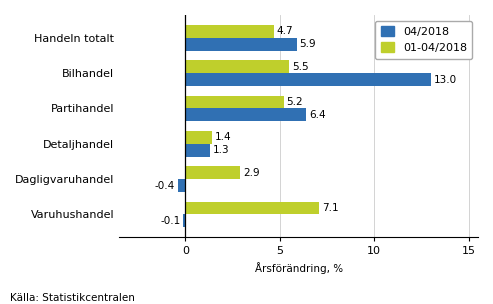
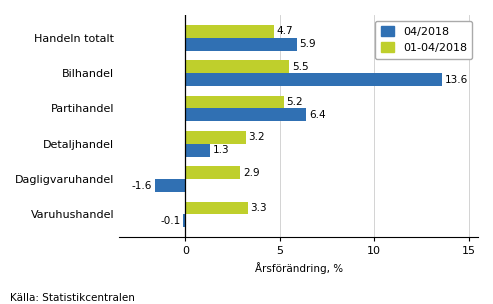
04/2018/Bilhandel: 13.0 -> 13.6
01-04/2018/Detaljhandel: 1.4 -> 3.2
04/2018/Dagligvaruhandel: -0.4 -> -1.6
01-04/2018/Varuhushandel: 7.1 -> 3.3
